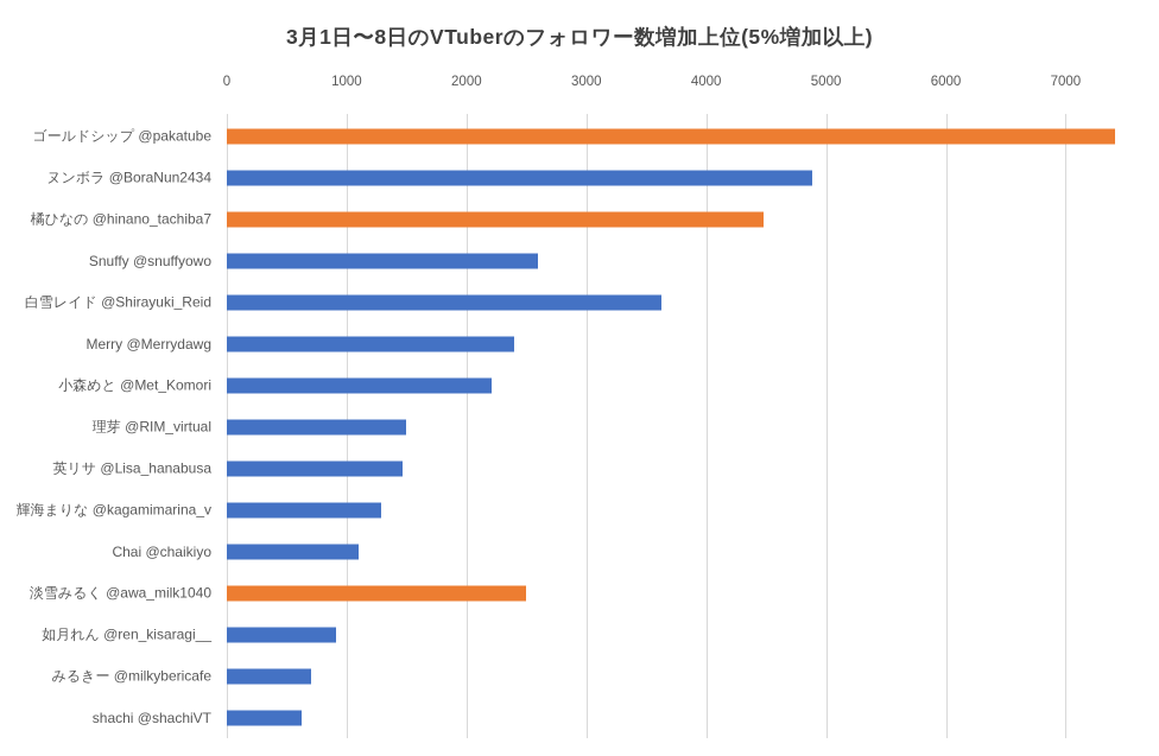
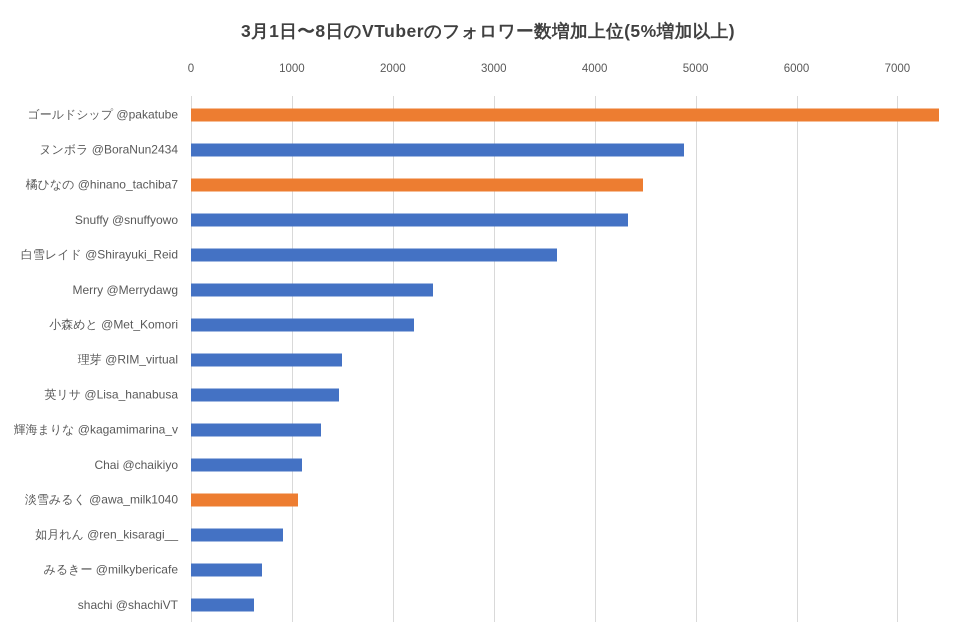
Snuffy @snuffyowo: 2600 -> 4300
淡雪みるく @awa_milk1040: 2500 -> 1100
